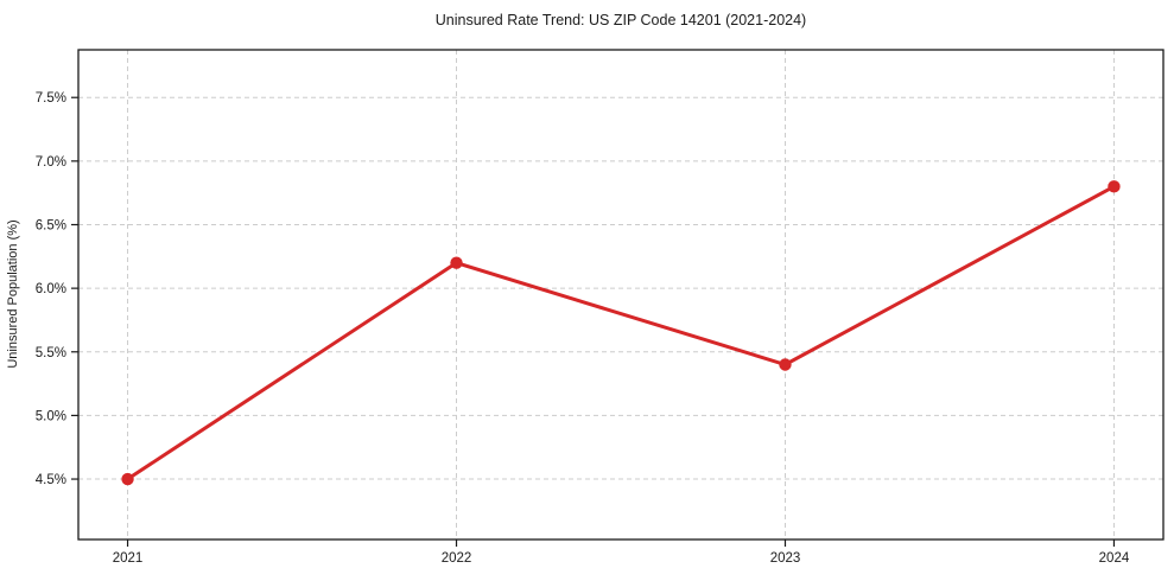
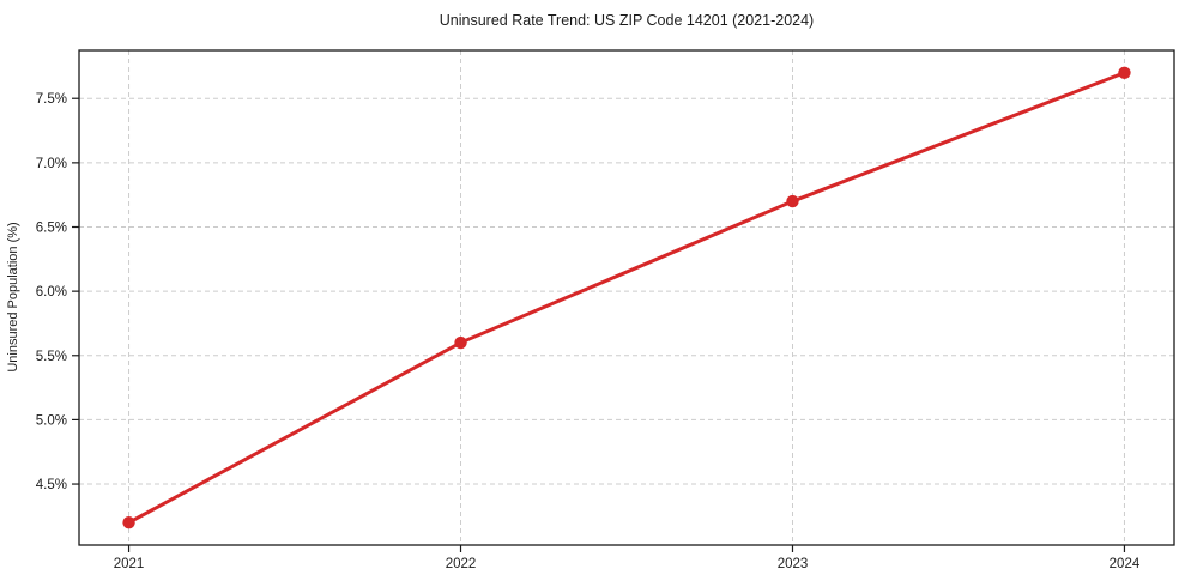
2021: 4.5% -> 4.2%
2022: 6.2% -> 5.6%
2023: 5.4% -> 6.7%
2024: 6.8% -> 7.7%
